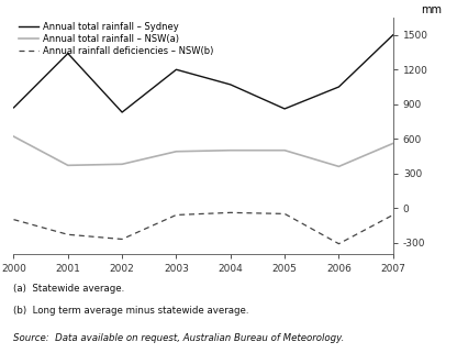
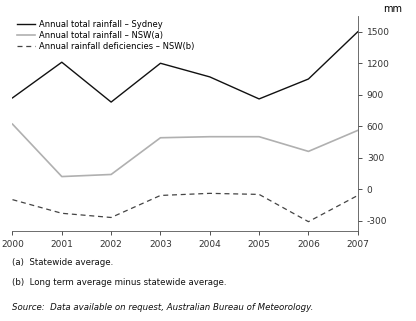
Annual total rainfall – Sydney/2001: 1340 -> 1210
Annual total rainfall – NSW(a)/2001: 370 -> 120
Annual total rainfall – NSW(a)/2002: 380 -> 140
